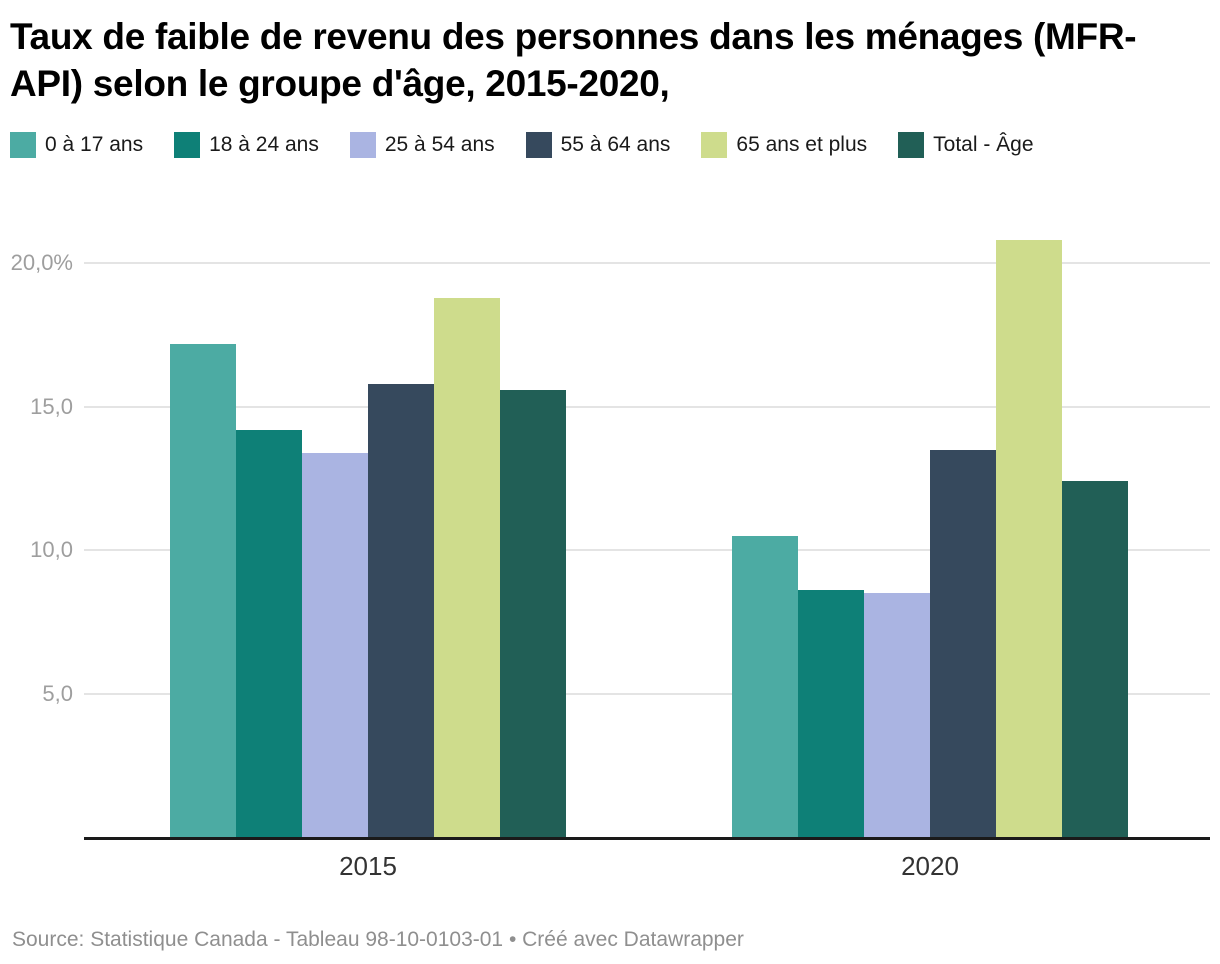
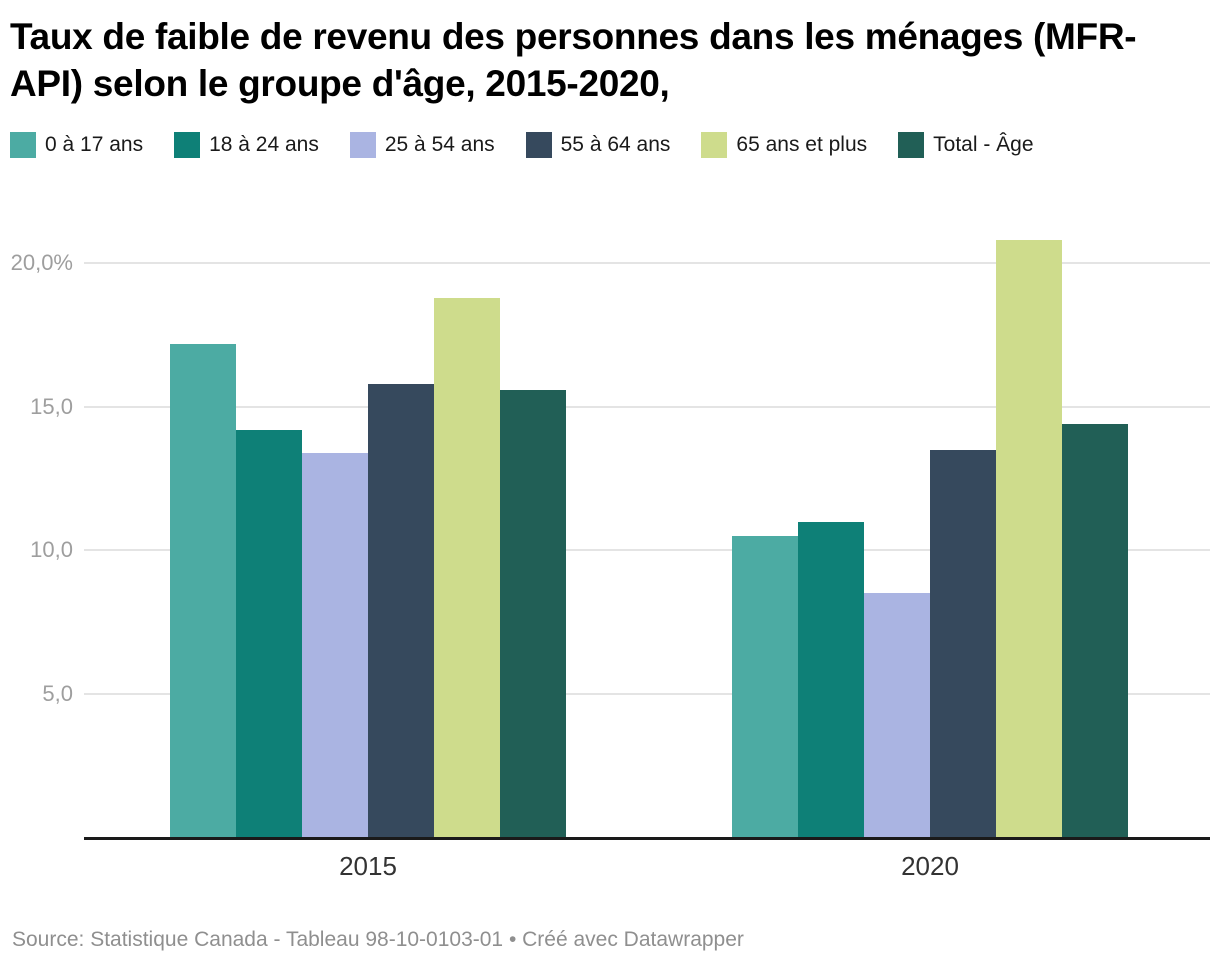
18 à 24 ans/2020: 8,6% -> 11,0%
Total - Âge/2020: 12,4% -> 14,4%
